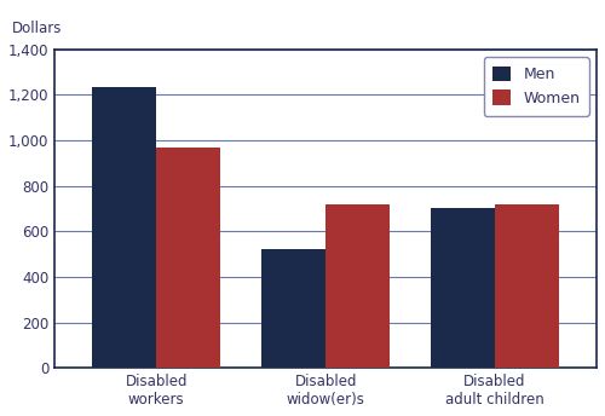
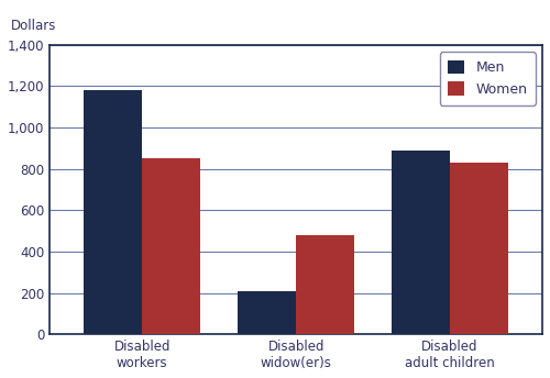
Men/Disabled workers: 1,240 -> 1,180
Women/Disabled workers: 970 -> 850
Men/Disabled widow(er)s: 520 -> 210
Women/Disabled widow(er)s: 720 -> 480
Men/Disabled adult children: 700 -> 890
Women/Disabled adult children: 720 -> 830
